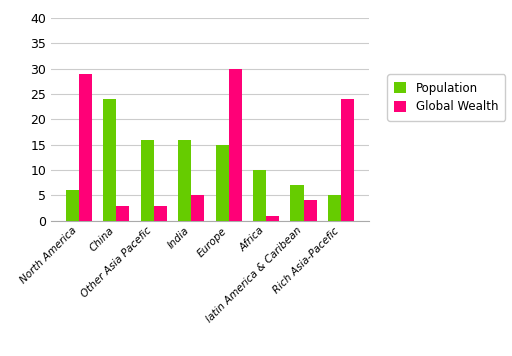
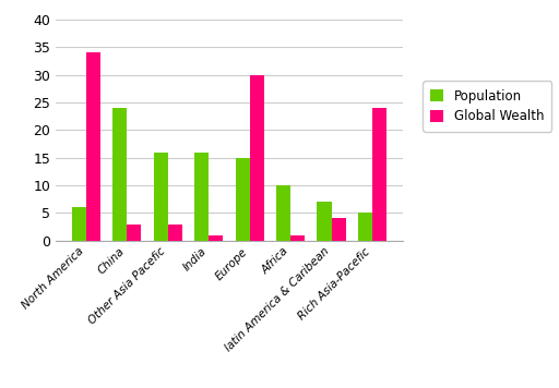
Global Wealth/North America: 29 -> 34
Global Wealth/India: 5 -> 1
